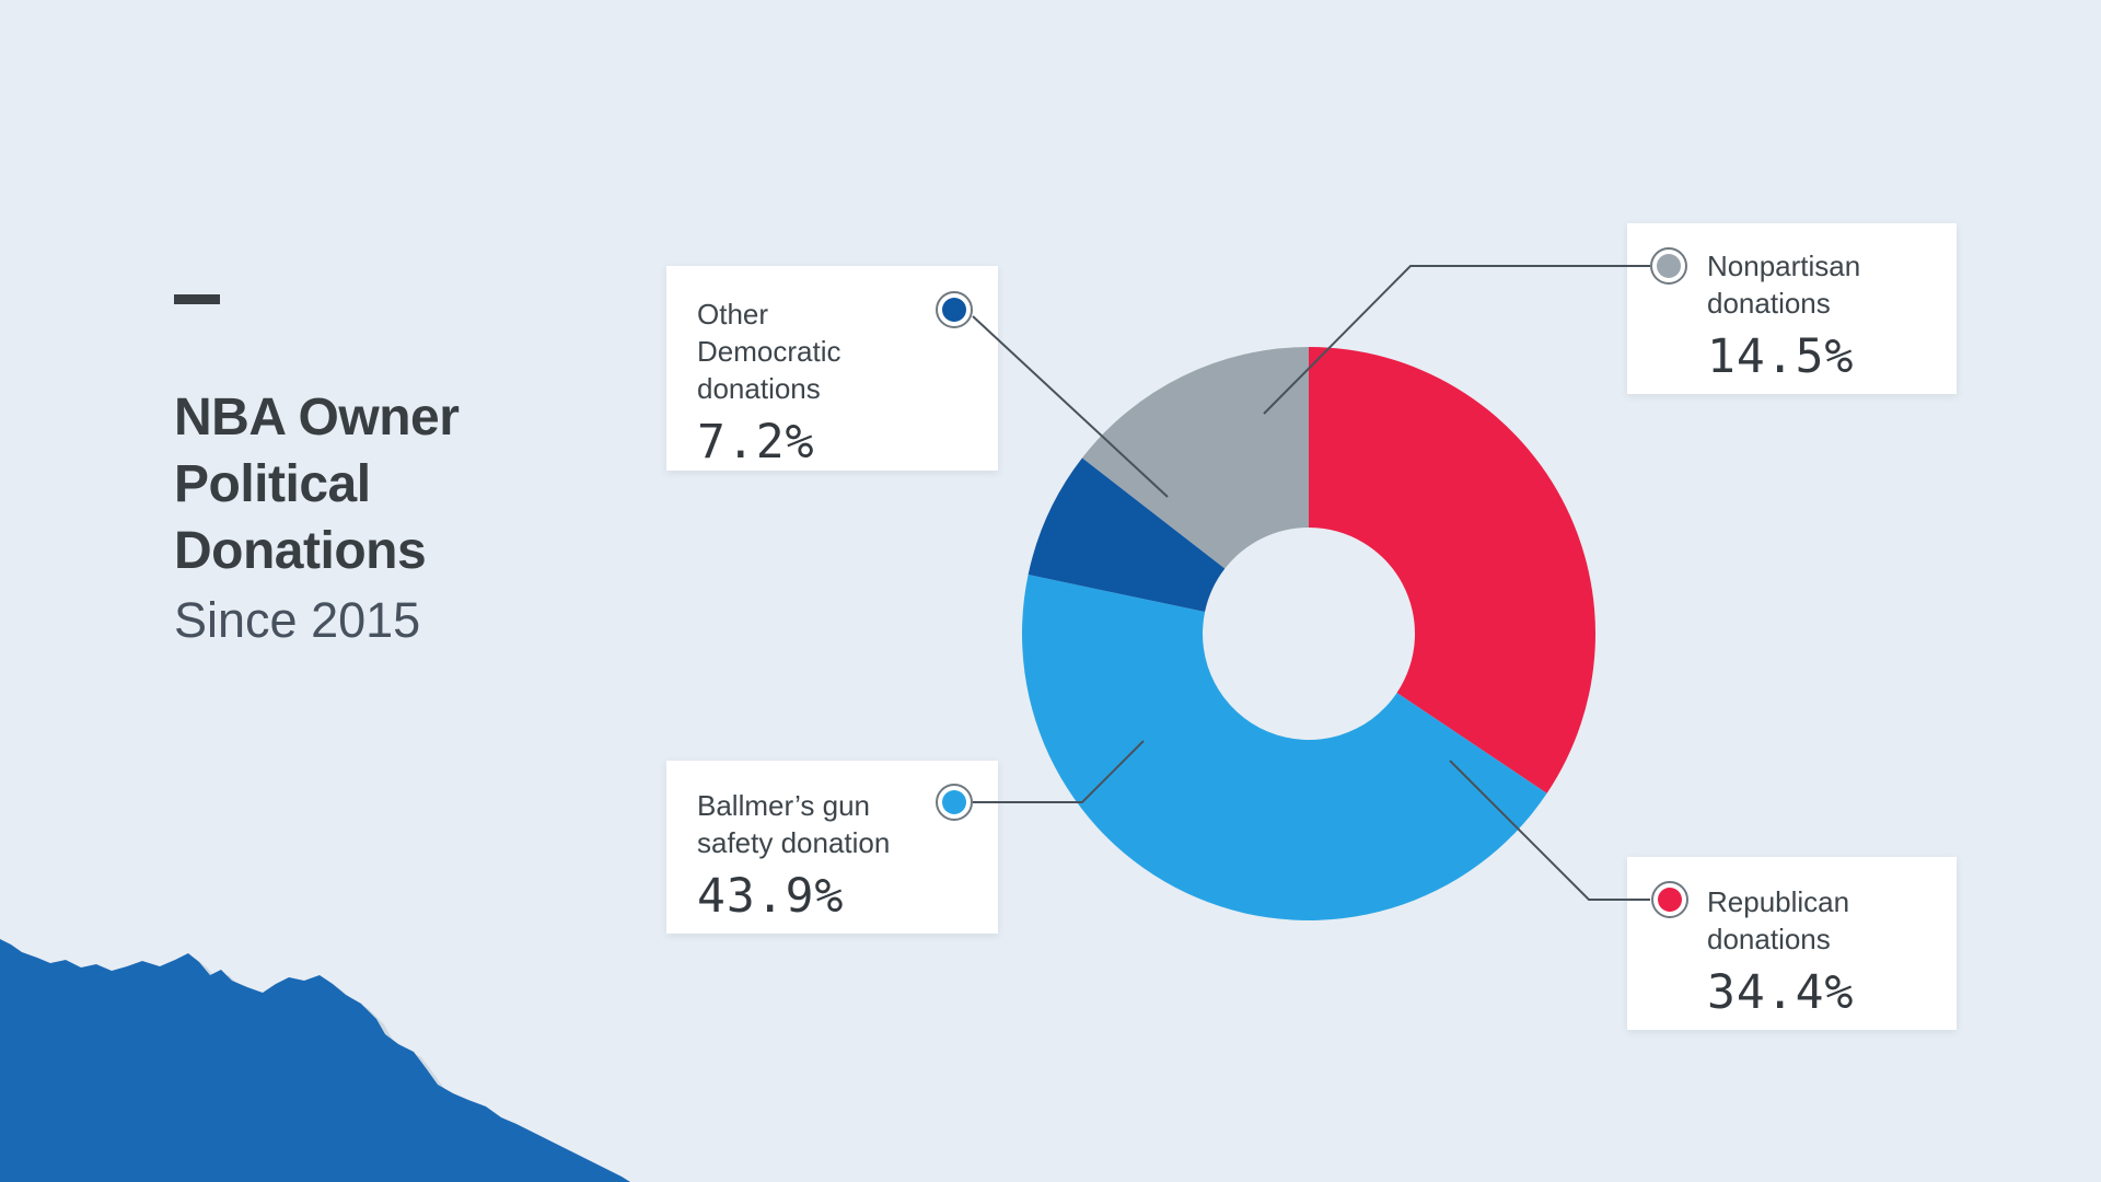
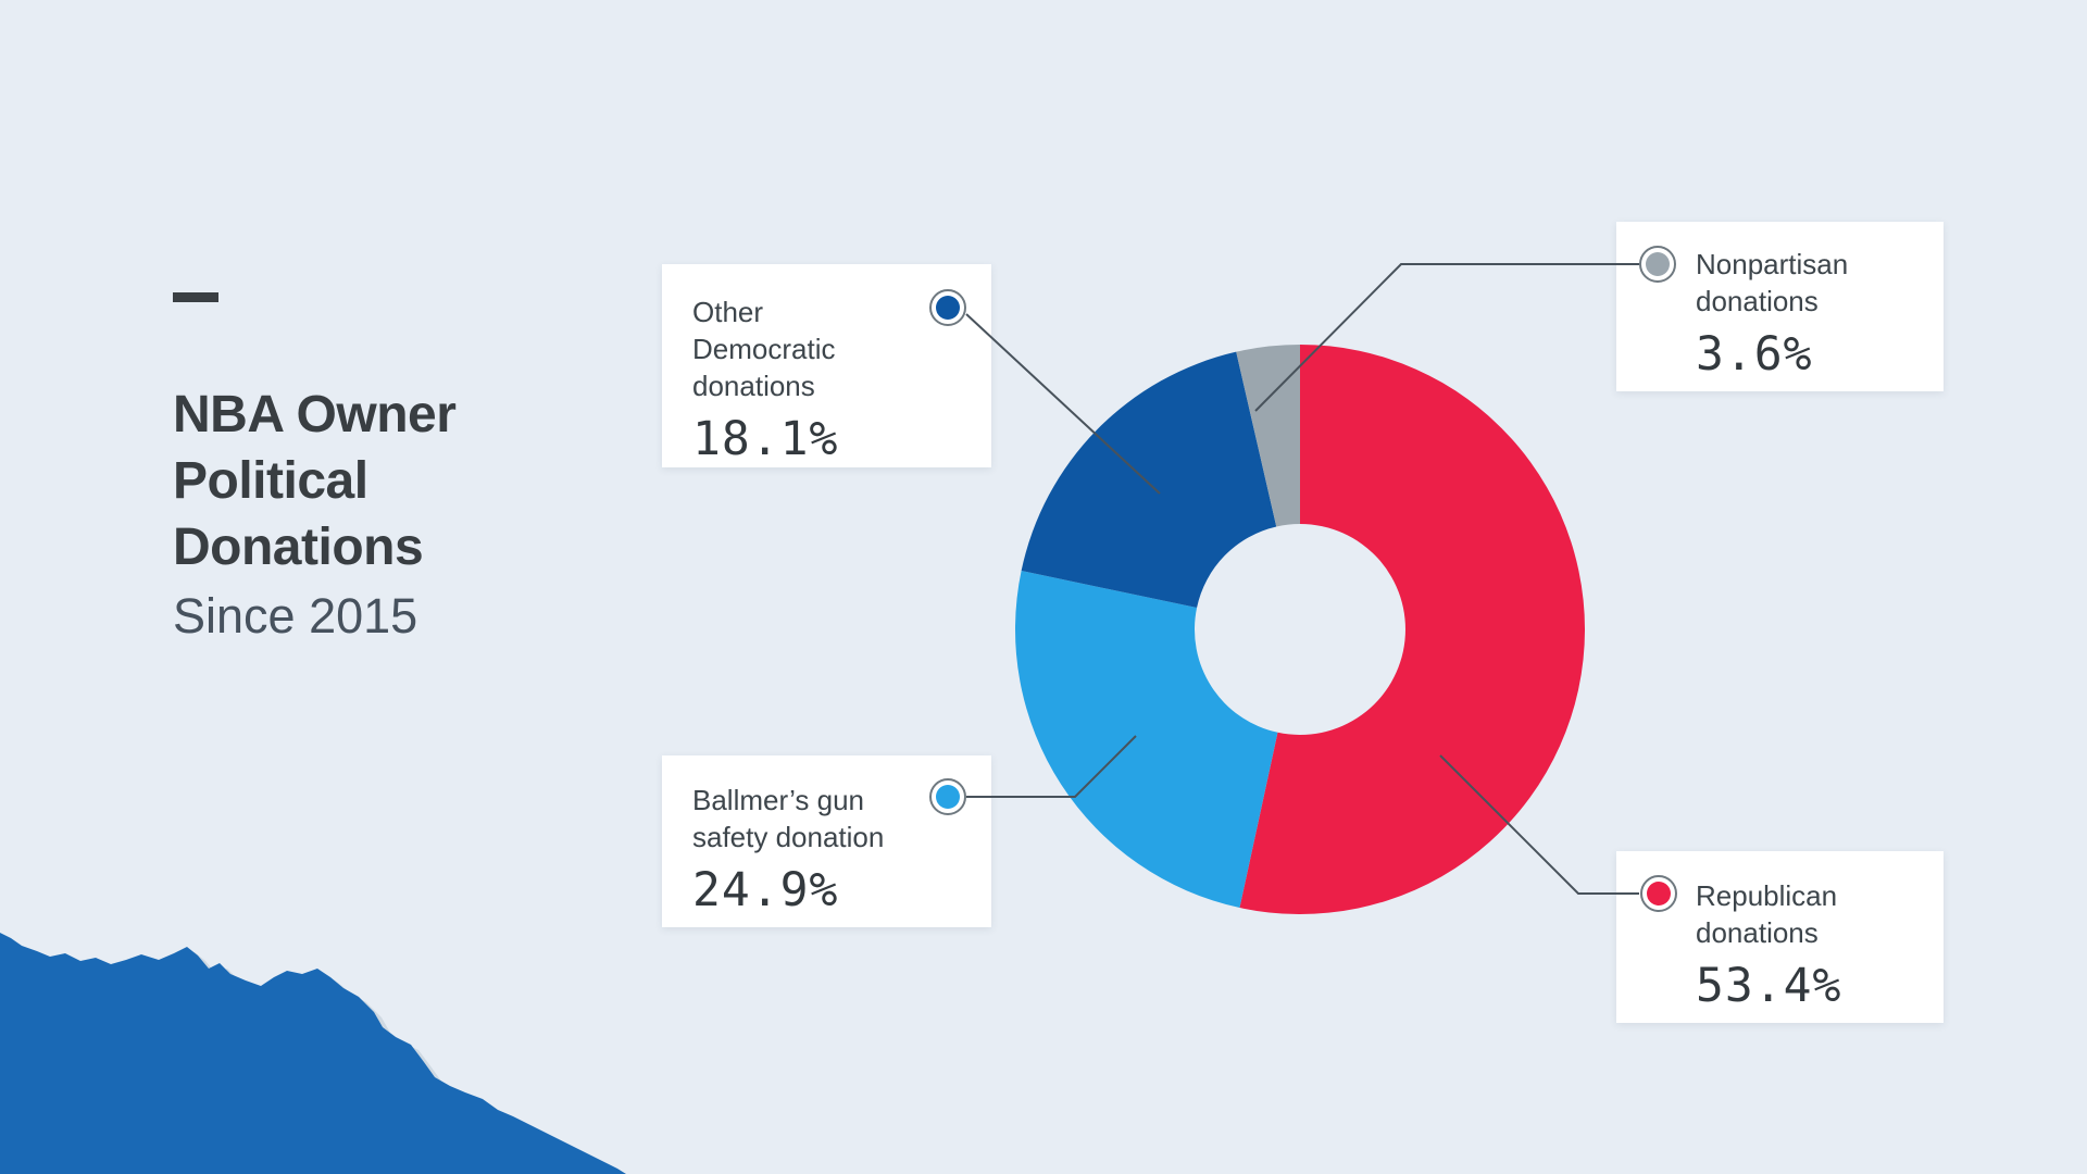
Republican donations: 34.4% -> 53.4%
Ballmer’s gun safety donation: 43.9% -> 24.9%
Other Democratic donations: 7.2% -> 18.1%
Nonpartisan donations: 14.5% -> 3.6%
